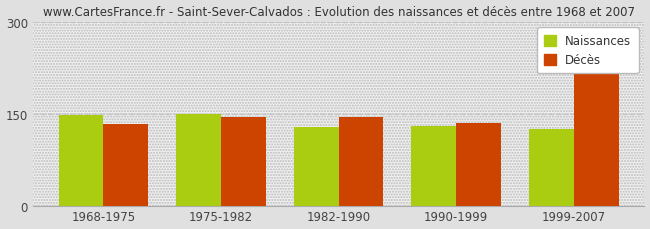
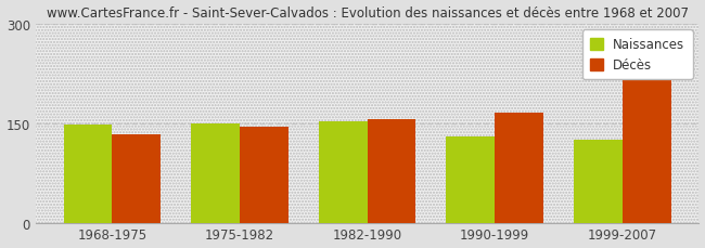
Naissances/1982-1990: 128 -> 153
Décès/1982-1990: 144 -> 156
Décès/1990-1999: 134 -> 165
